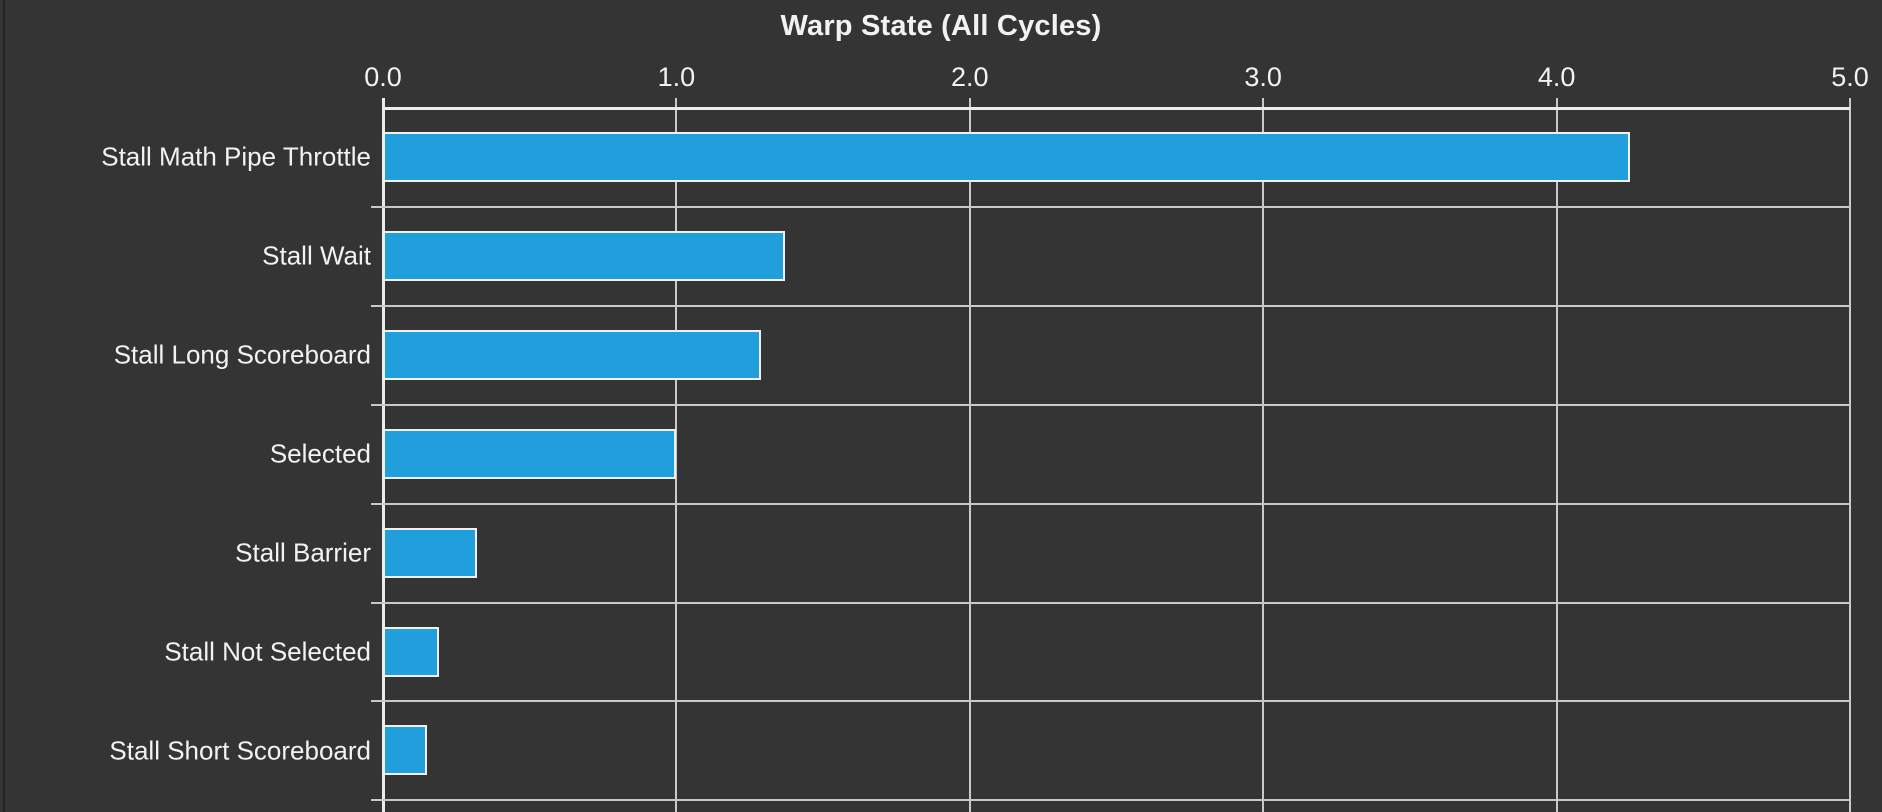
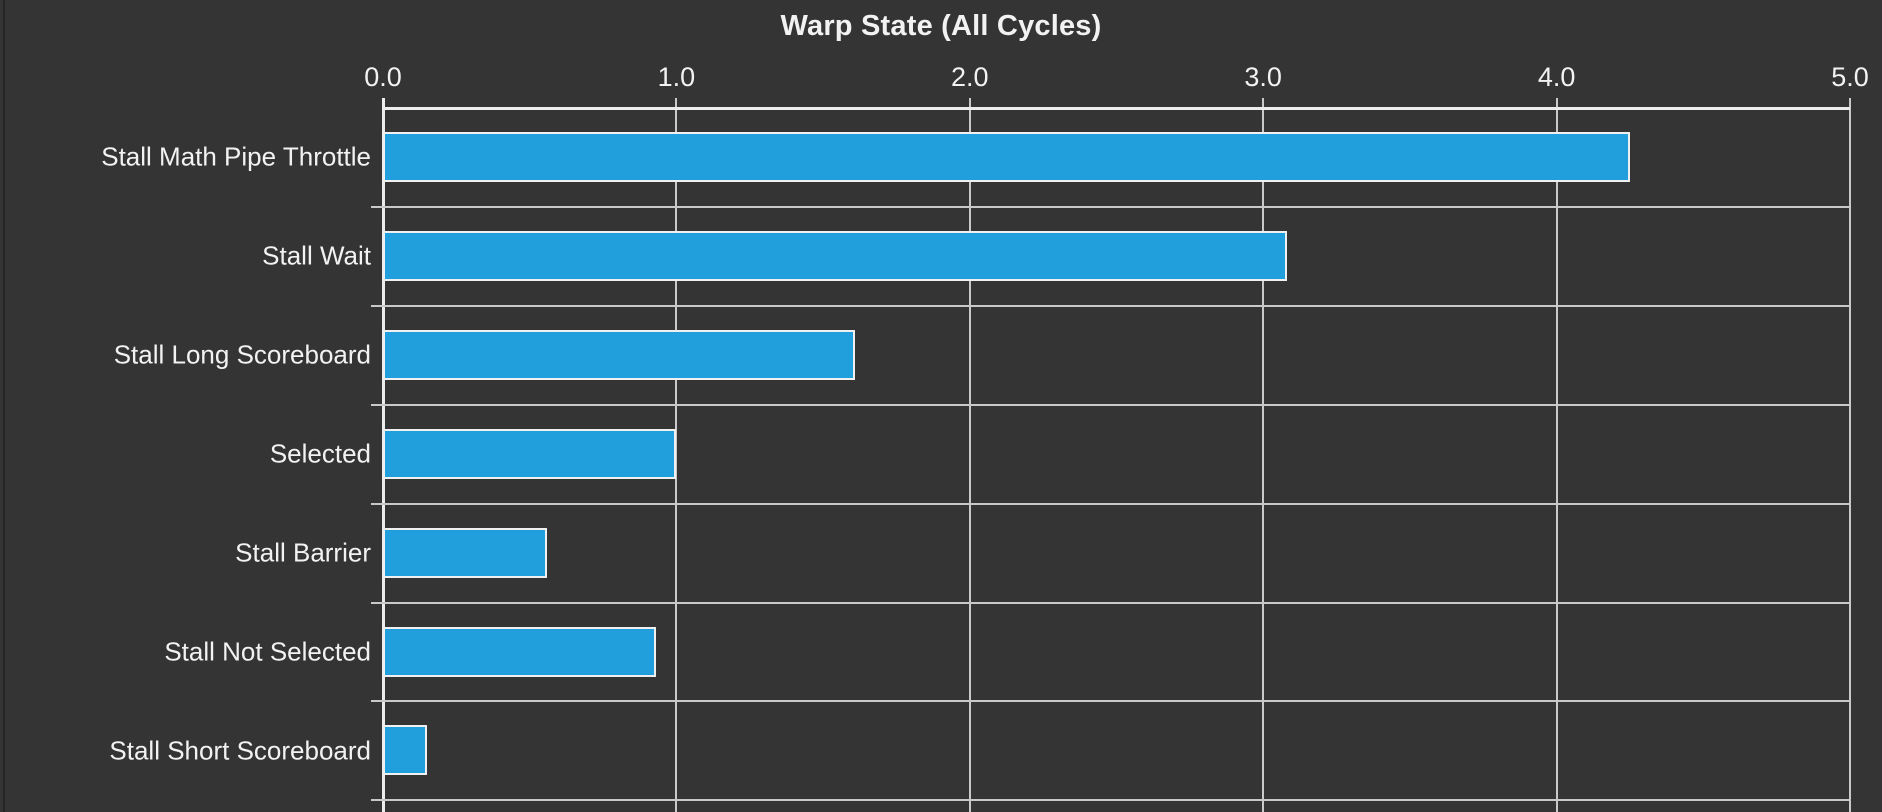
Stall Wait: 1.37 -> 3.08
Stall Long Scoreboard: 1.29 -> 1.61
Stall Barrier: 0.32 -> 0.56
Stall Not Selected: 0.19 -> 0.93
